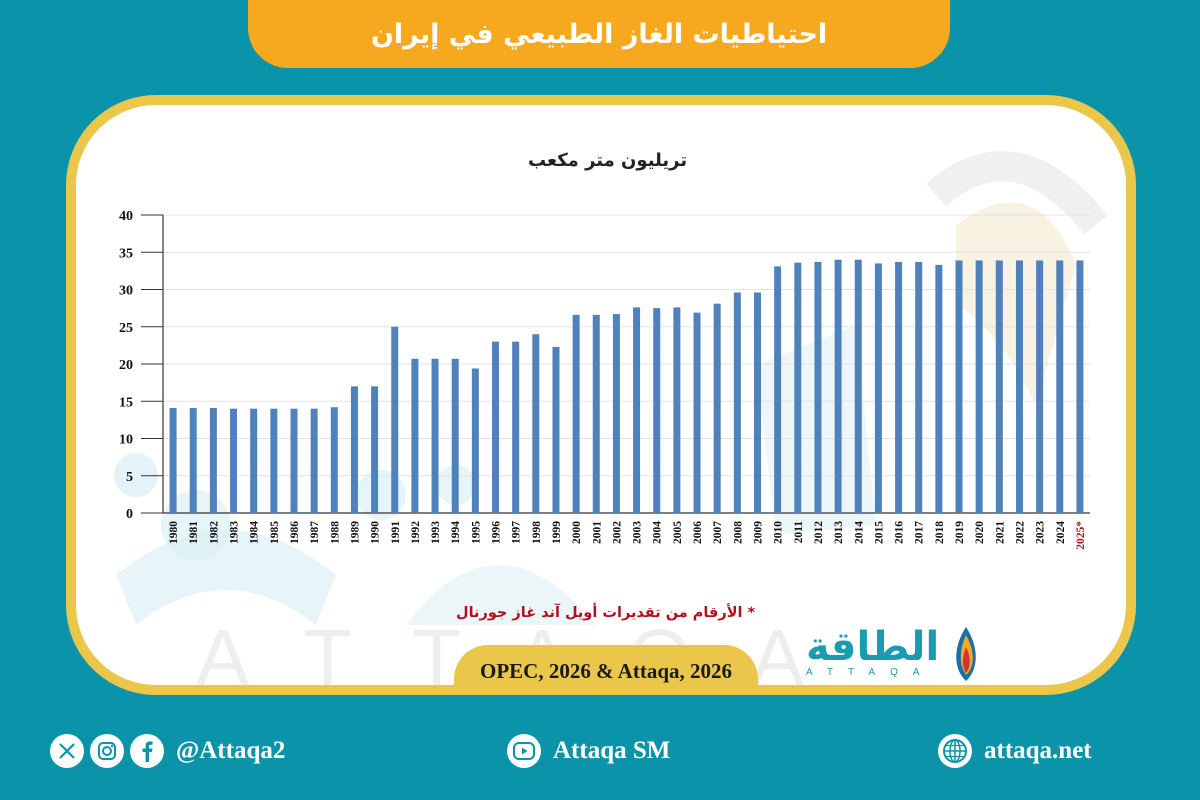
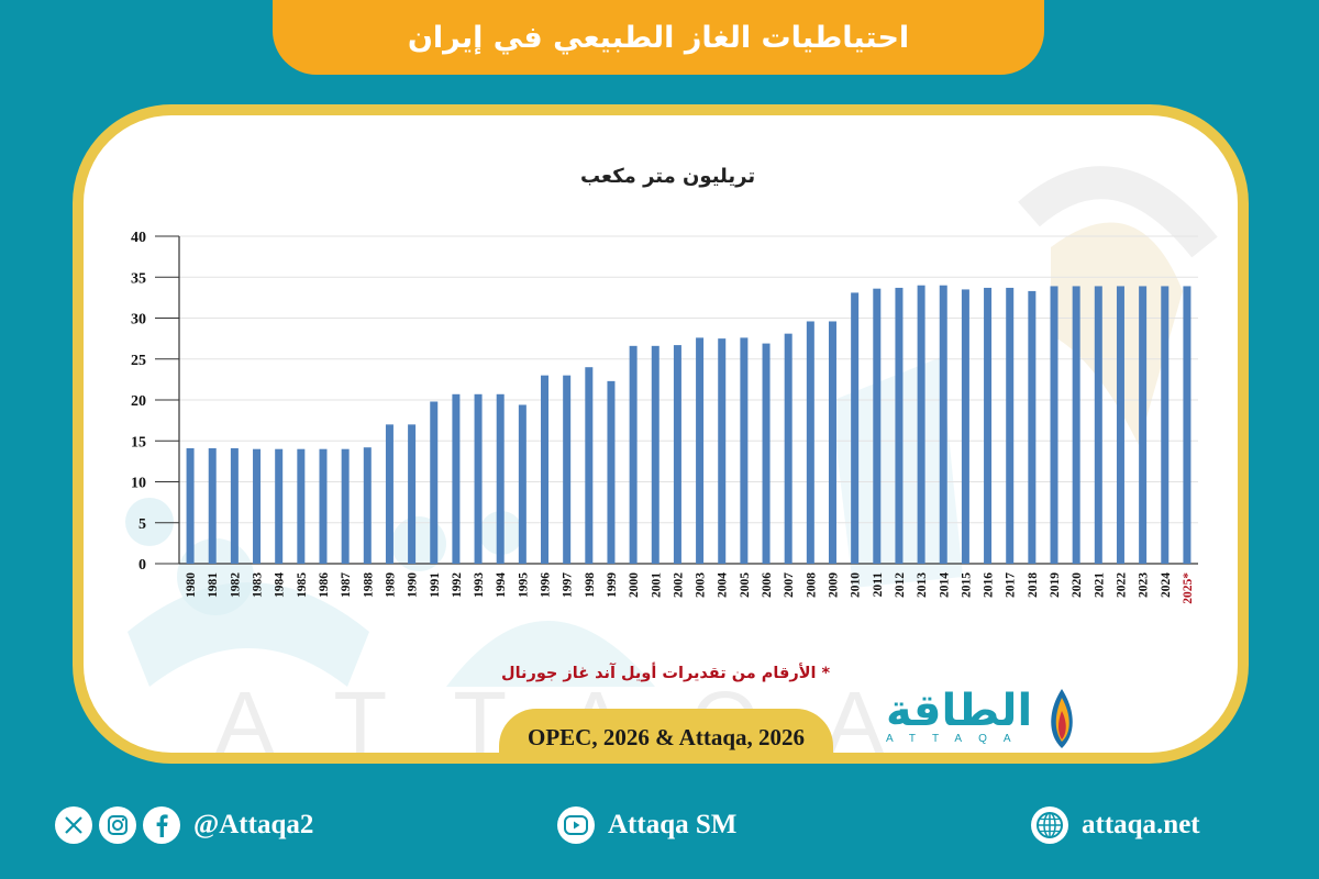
1991: 25 -> 20
